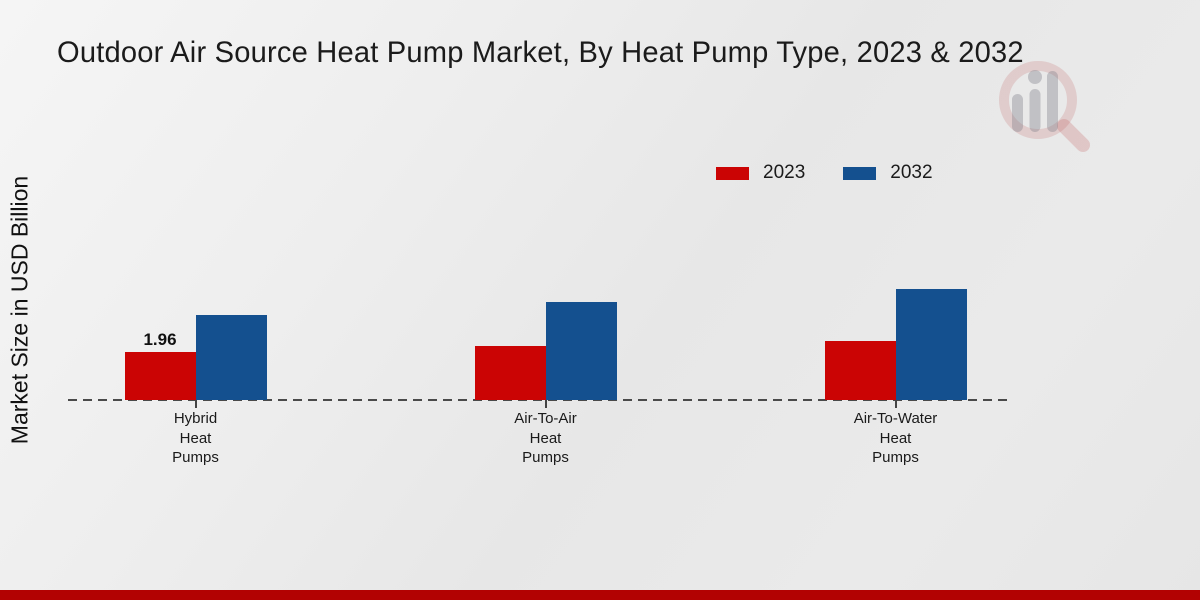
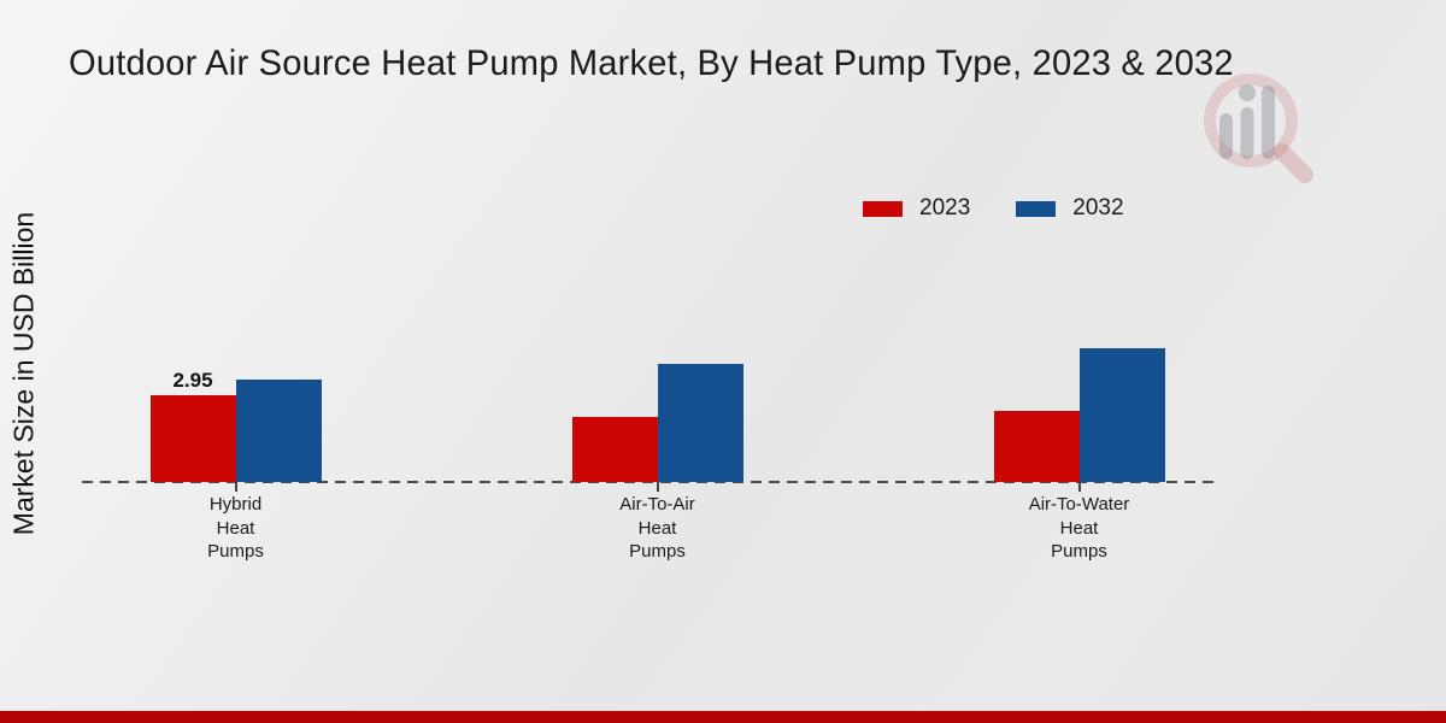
2023/Hybrid Heat Pumps: 1.96 -> 2.95
